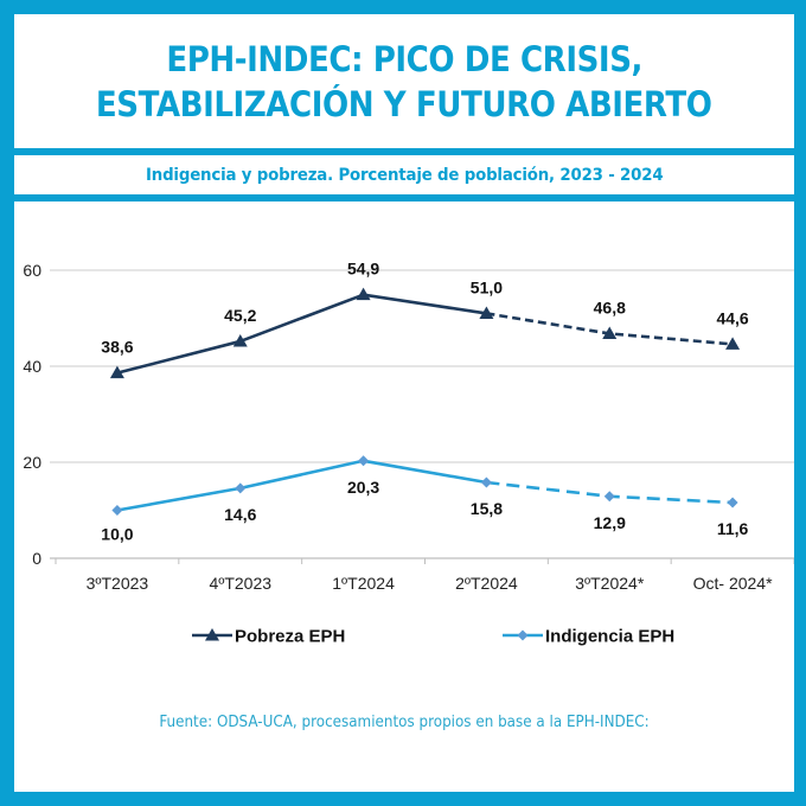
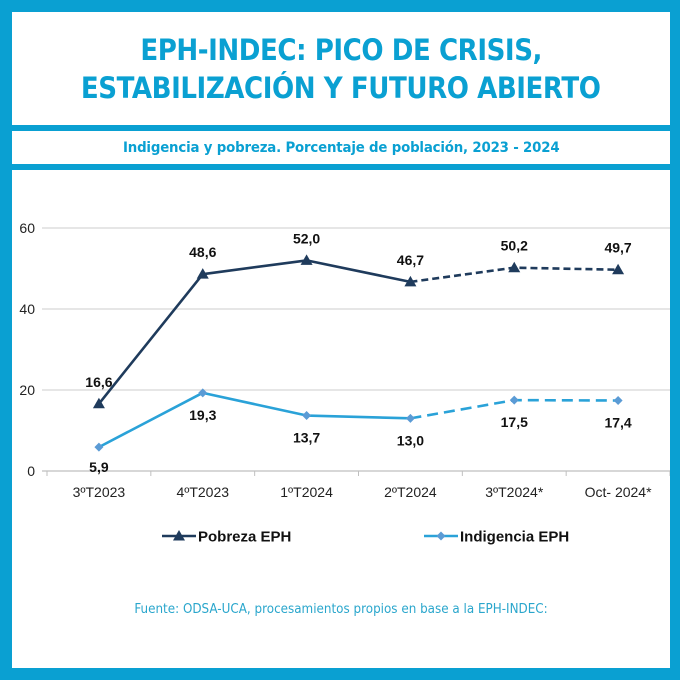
Pobreza EPH/3ºT2023: 38,6 -> 16,6
Indigencia EPH/3ºT2023: 10,0 -> 5,9
Pobreza EPH/4ºT2023: 45,2 -> 48,6
Indigencia EPH/4ºT2023: 14,6 -> 19,3
Pobreza EPH/1ºT2024: 54,9 -> 52,0
Indigencia EPH/1ºT2024: 20,3 -> 13,7
Pobreza EPH/2ºT2024: 51,0 -> 46,7
Indigencia EPH/2ºT2024: 15,8 -> 13,0
Pobreza EPH/3ºT2024*: 46,8 -> 50,2
Indigencia EPH/3ºT2024*: 12,9 -> 17,5
Pobreza EPH/Oct- 2024*: 44,6 -> 49,7
Indigencia EPH/Oct- 2024*: 11,6 -> 17,4
